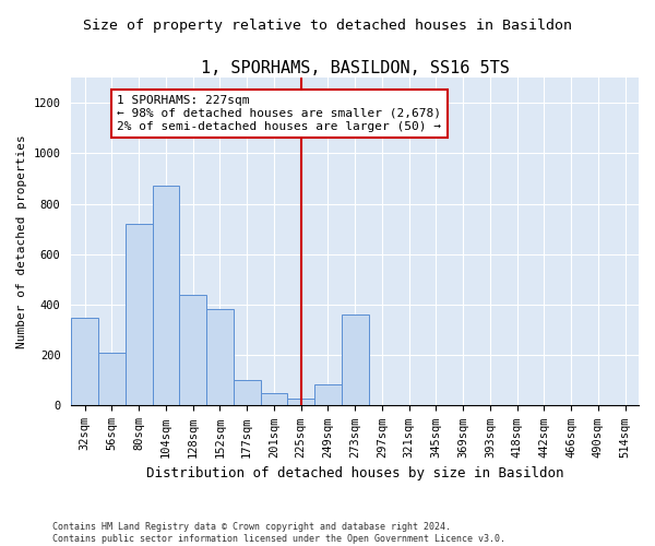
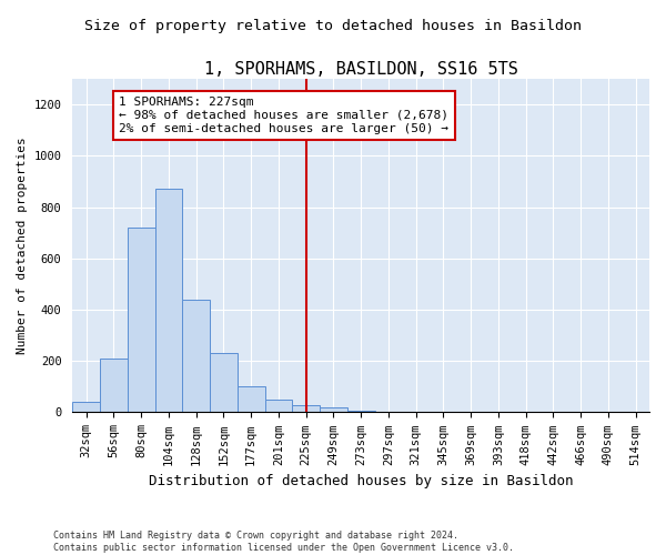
32sqm: 350 -> 40
152sqm: 385 -> 230
249sqm: 85 -> 20
273sqm: 360 -> 5
